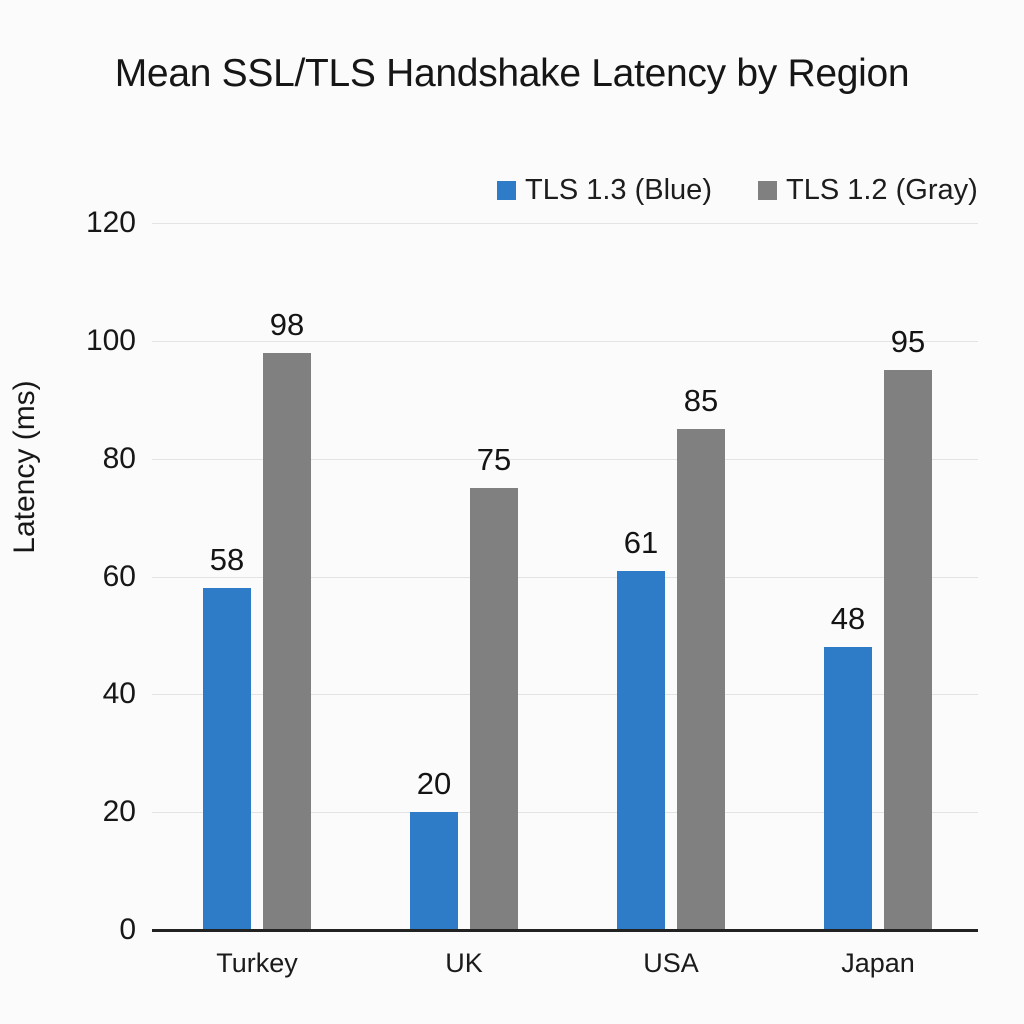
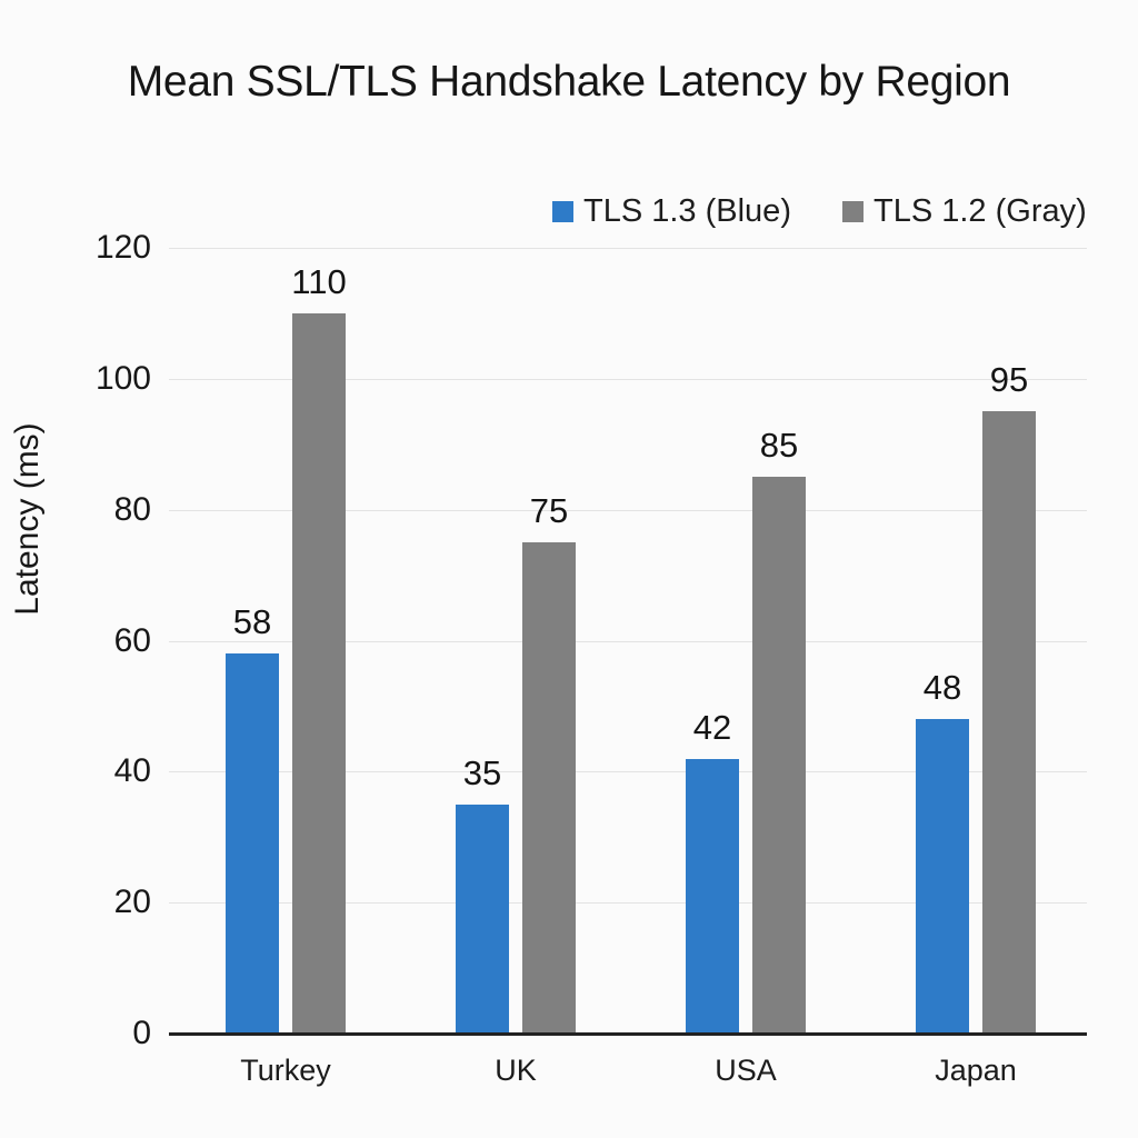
TLS 1.2 (Gray)/Turkey: 98 -> 110
TLS 1.3 (Blue)/UK: 20 -> 35
TLS 1.3 (Blue)/USA: 61 -> 42
